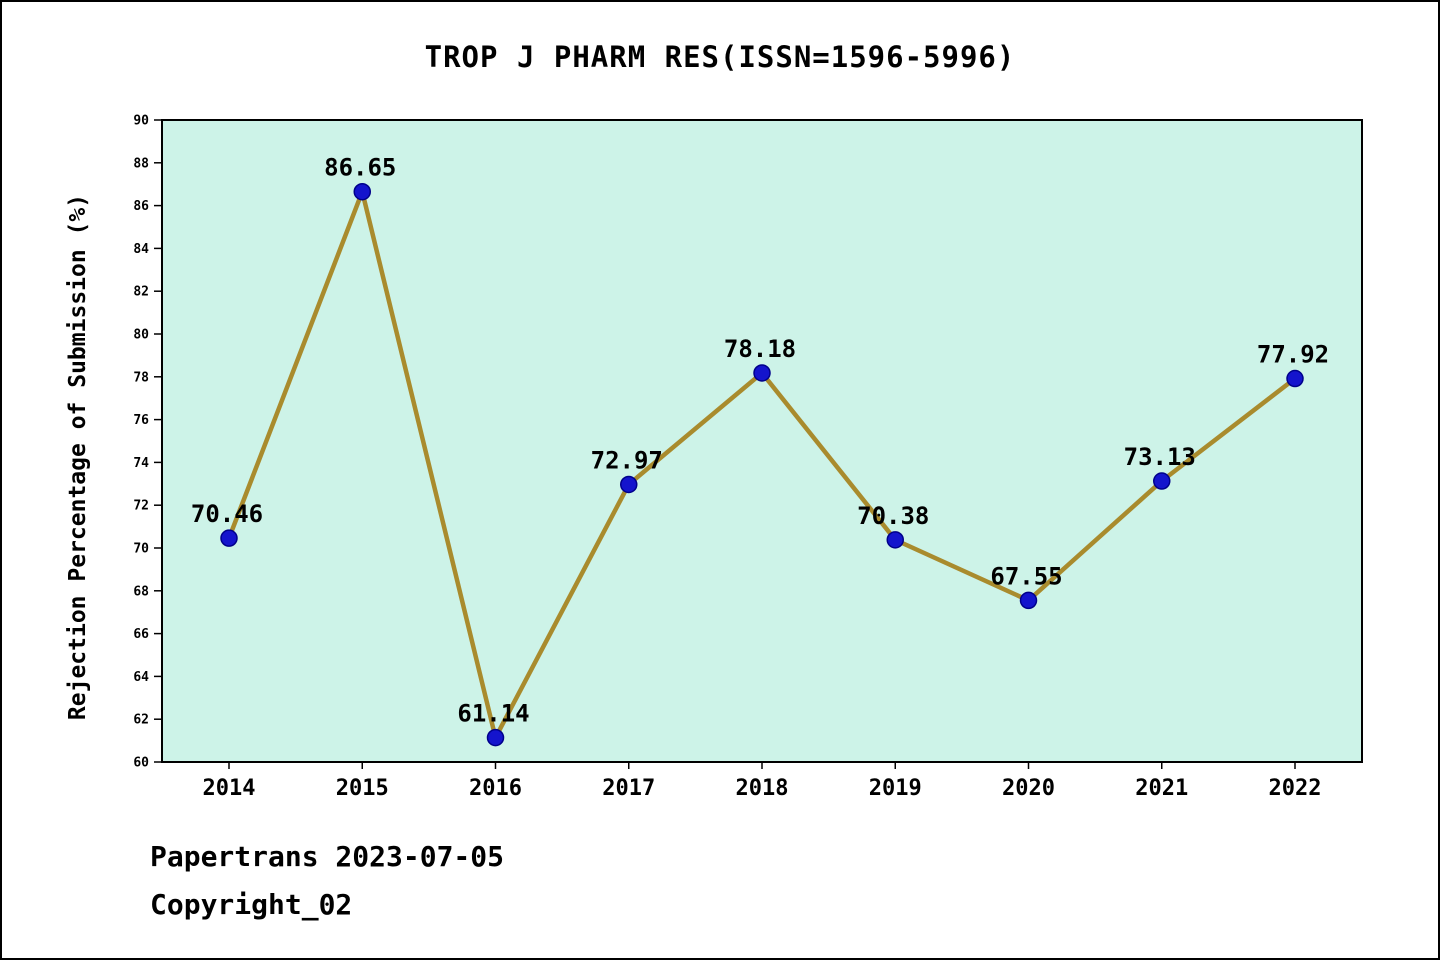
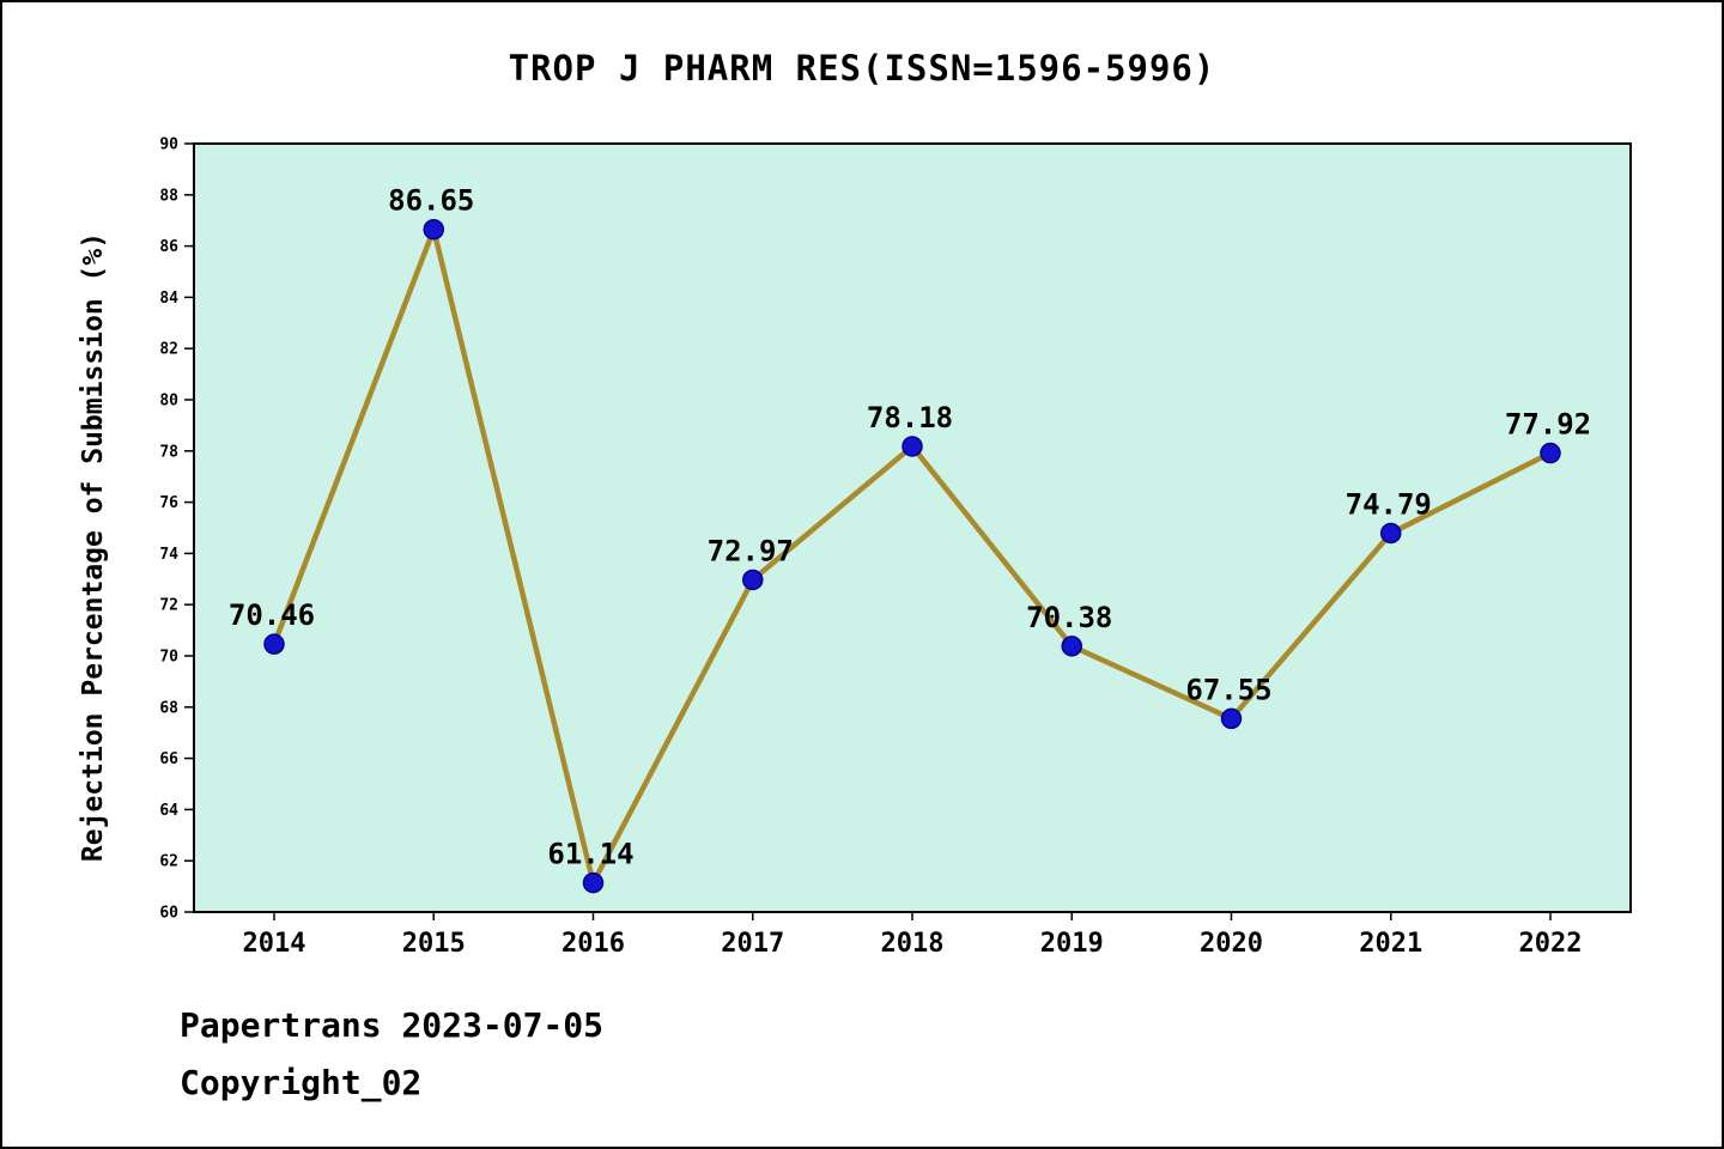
2021: 73.13 -> 74.79
